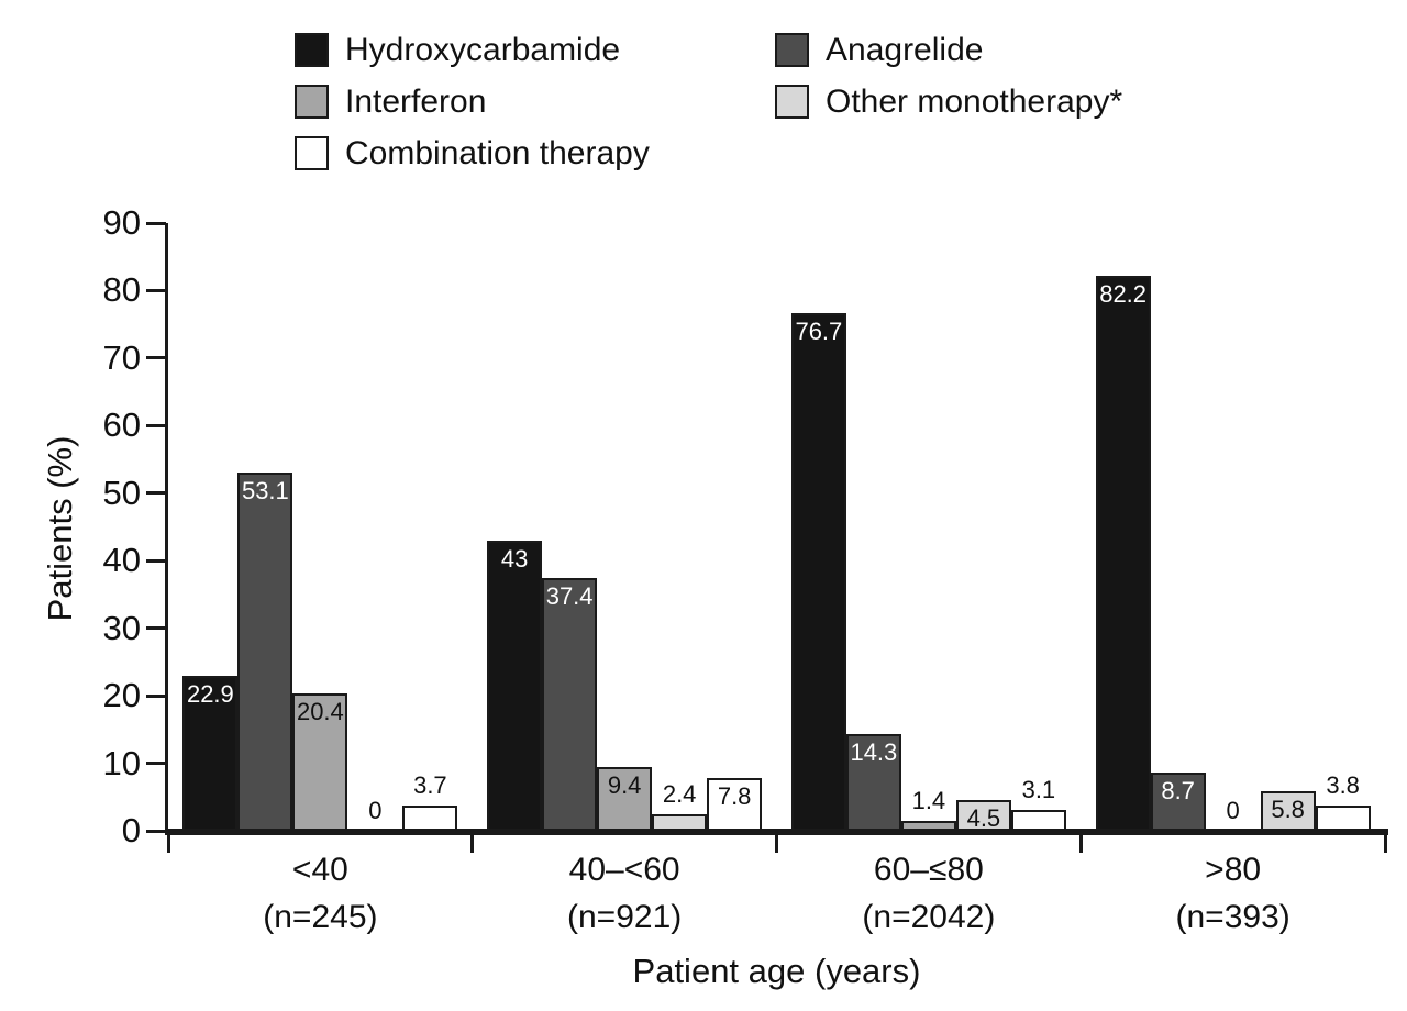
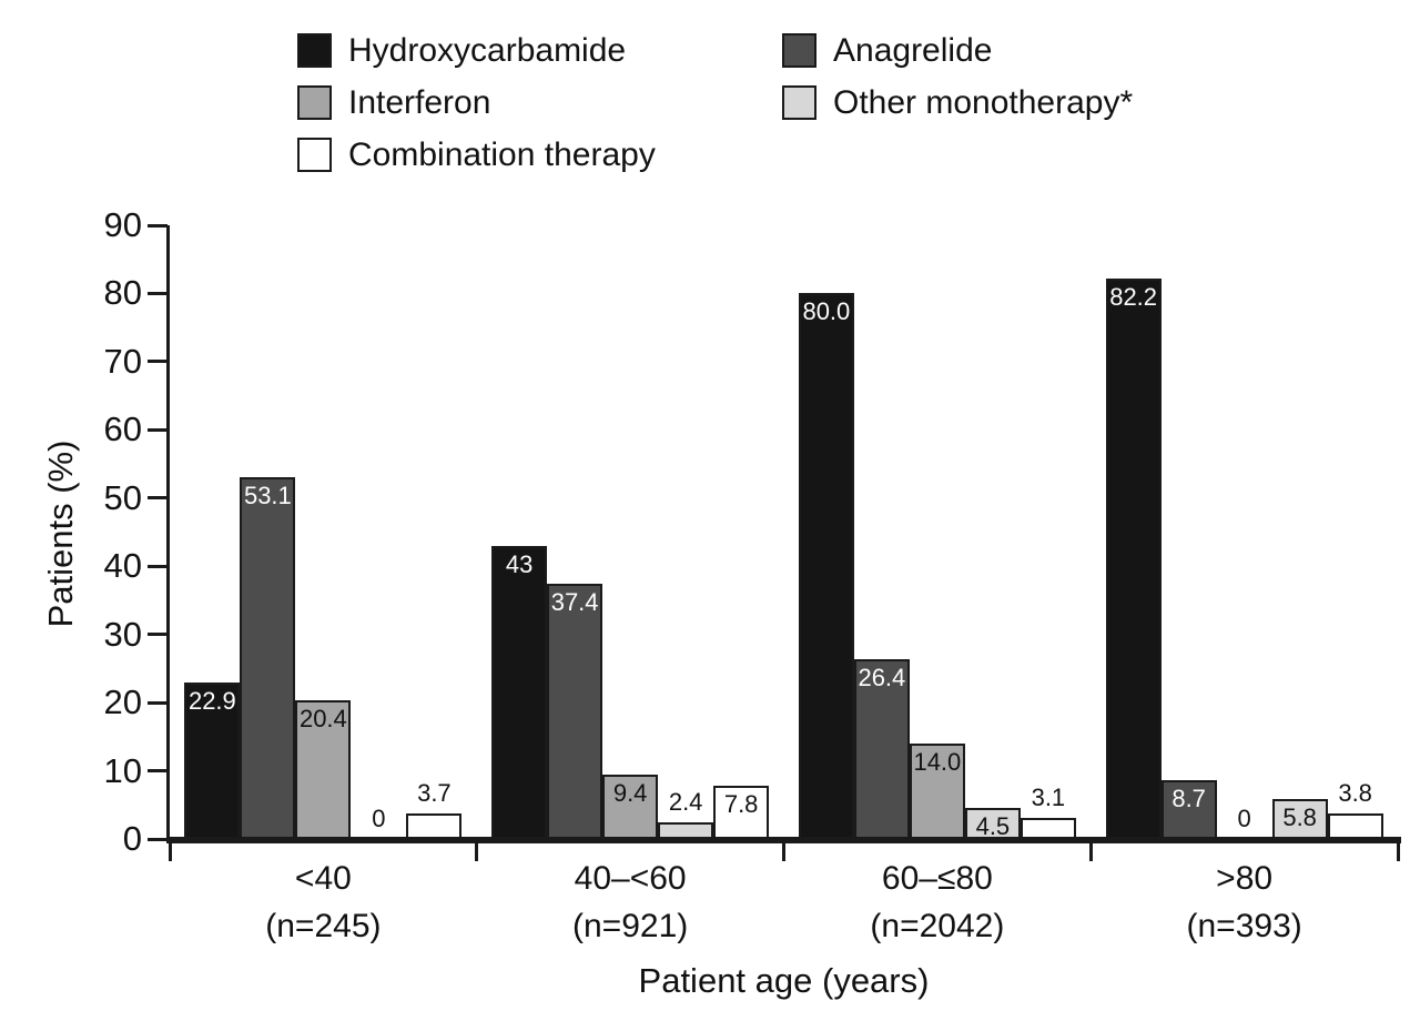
Hydroxycarbamide/60–≤80: 76.7 -> 80.0
Anagrelide/60–≤80: 14.3 -> 26.4
Interferon/60–≤80: 1.4 -> 14.0
